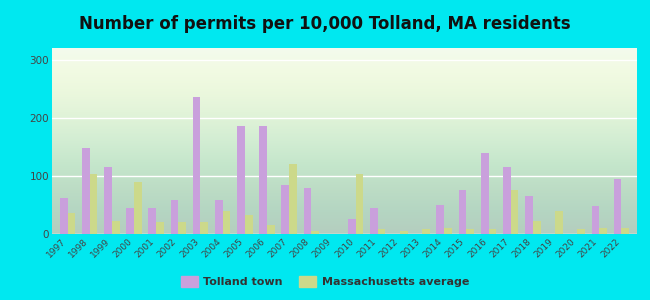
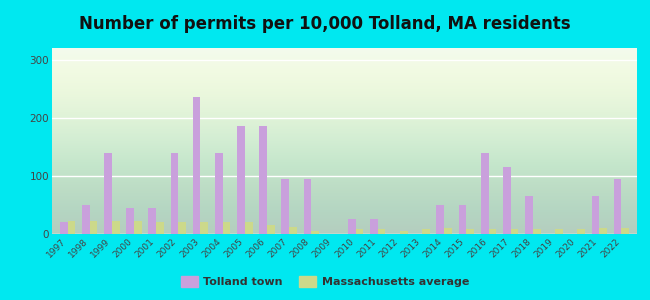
Tolland town/1997: 62 -> 20
Massachusetts average/1997: 36 -> 22
Tolland town/1998: 148 -> 50
Massachusetts average/1998: 104 -> 22
Tolland town/1999: 116 -> 140
Massachusetts average/2000: 90 -> 22
Tolland town/2002: 58 -> 140
Tolland town/2004: 58 -> 140
Massachusetts average/2004: 40 -> 20
Massachusetts average/2005: 32 -> 20
Tolland town/2007: 84 -> 95
Massachusetts average/2007: 120 -> 12
Tolland town/2008: 80 -> 95
Massachusetts average/2010: 104 -> 8
Tolland town/2011: 44 -> 25
Tolland town/2015: 76 -> 50
Massachusetts average/2017: 76 -> 8
Massachusetts average/2018: 22 -> 8
Massachusetts average/2019: 40 -> 8
Tolland town/2021: 48 -> 65
